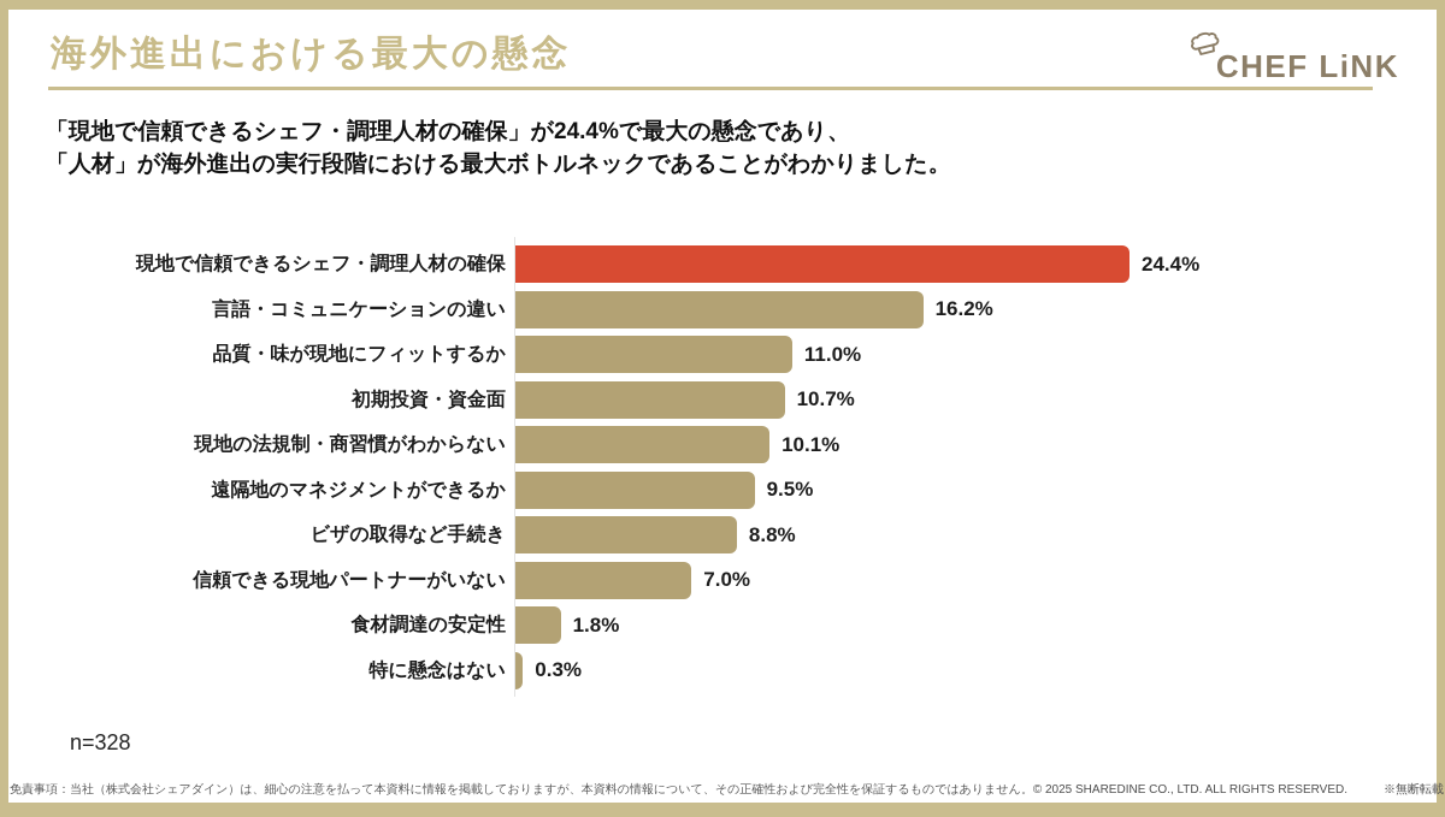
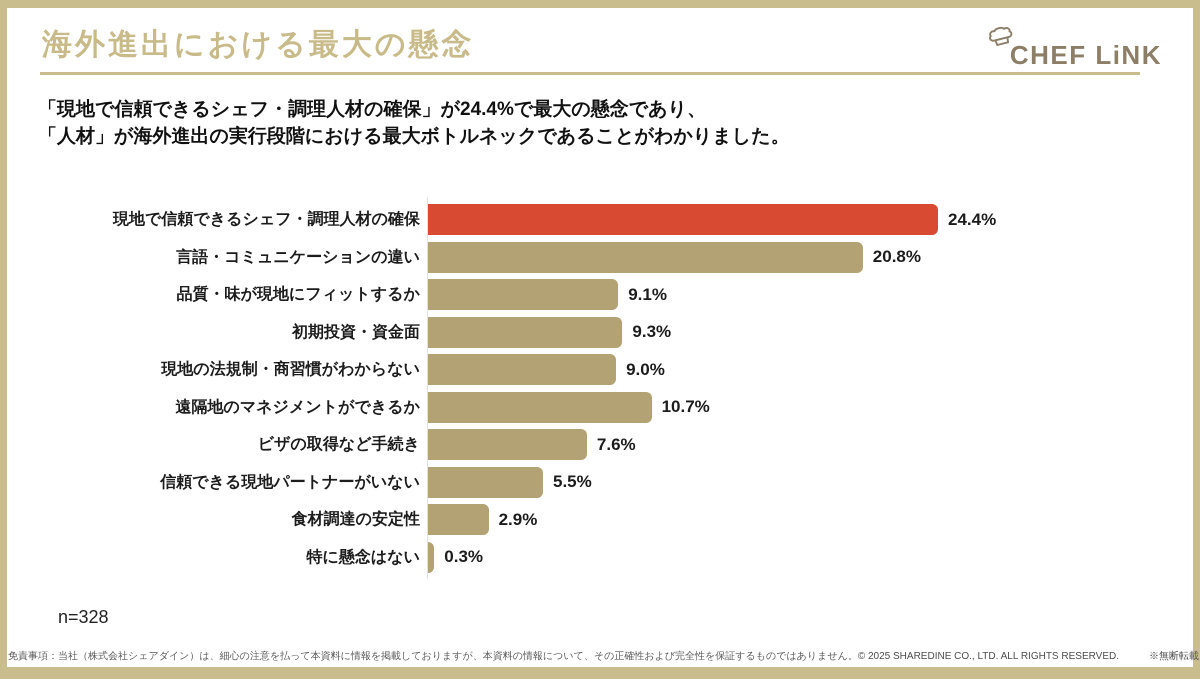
言語・コミュニケーションの違い: 16.2% -> 20.8%
品質・味が現地にフィットするか: 11.0% -> 9.1%
初期投資・資金面: 10.7% -> 9.3%
現地の法規制・商習慣がわからない: 10.1% -> 9.0%
遠隔地のマネジメントができるか: 9.5% -> 10.7%
ビザの取得など手続き: 8.8% -> 7.6%
信頼できる現地パートナーがいない: 7.0% -> 5.5%
食材調達の安定性: 1.8% -> 2.9%
